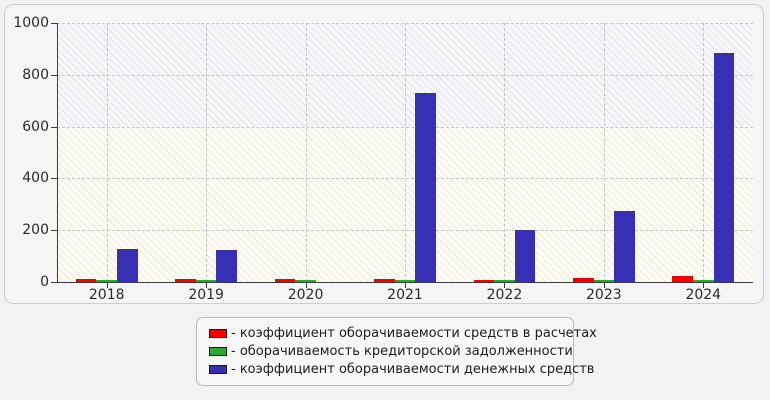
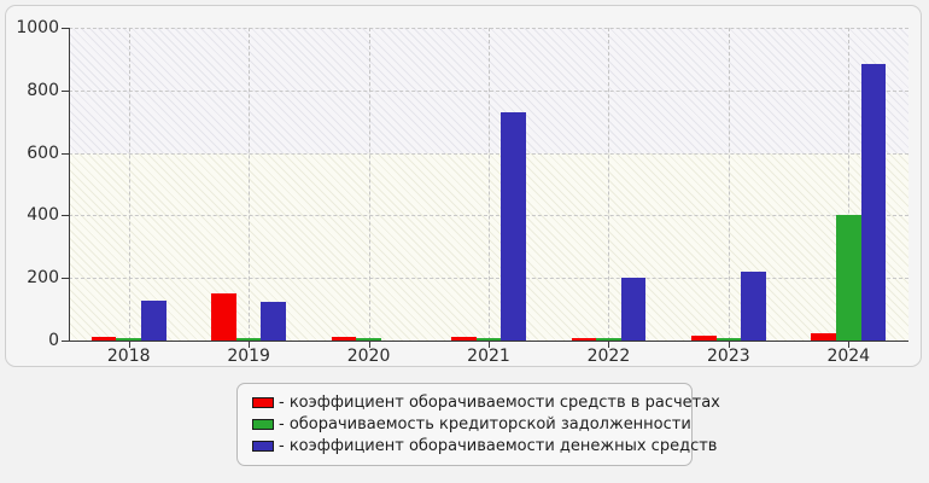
- коэффициент оборачиваемости средств в расчетах/2019: 10 -> 150
- коэффициент оборачиваемости денежных средств/2023: 270 -> 220
- оборачиваемость кредиторской задолженности/2024: 10 -> 400
